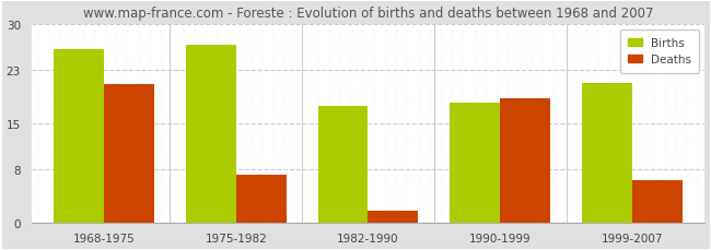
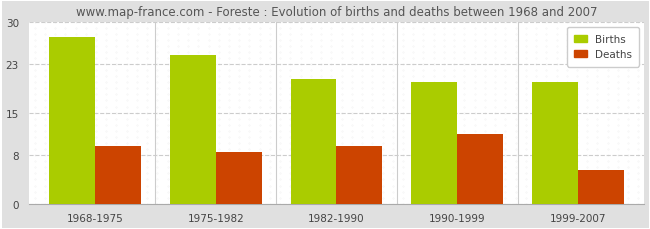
Births/1968-1975: 26.2 -> 27.5
Deaths/1968-1975: 20.8 -> 9.5
Births/1975-1982: 26.8 -> 24.5
Deaths/1975-1982: 7.2 -> 8.5
Births/1982-1990: 17.6 -> 20.5
Deaths/1982-1990: 1.8 -> 9.5
Births/1990-1999: 18.0 -> 20.0
Deaths/1990-1999: 18.8 -> 11.5
Births/1999-2007: 21.0 -> 20.0
Deaths/1999-2007: 6.4 -> 5.5
